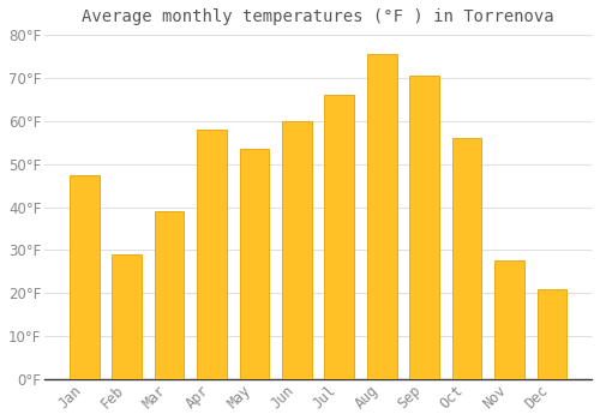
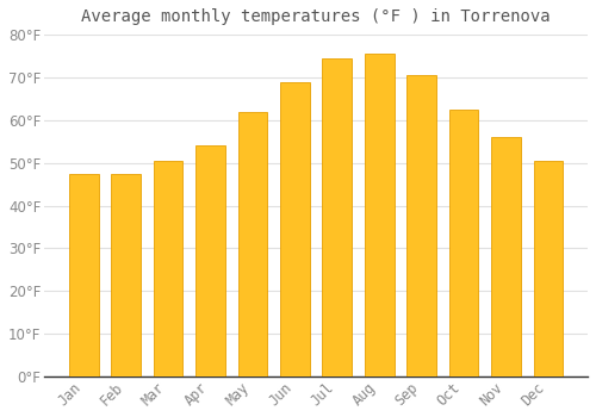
Feb: 29.0°F -> 47.5°F
Mar: 39.0°F -> 50.5°F
Apr: 58.0°F -> 54.0°F
May: 53.5°F -> 62.0°F
Jun: 60.0°F -> 69.0°F
Jul: 66.0°F -> 74.5°F
Oct: 56.0°F -> 62.5°F
Nov: 27.5°F -> 56.0°F
Dec: 21.0°F -> 50.5°F
